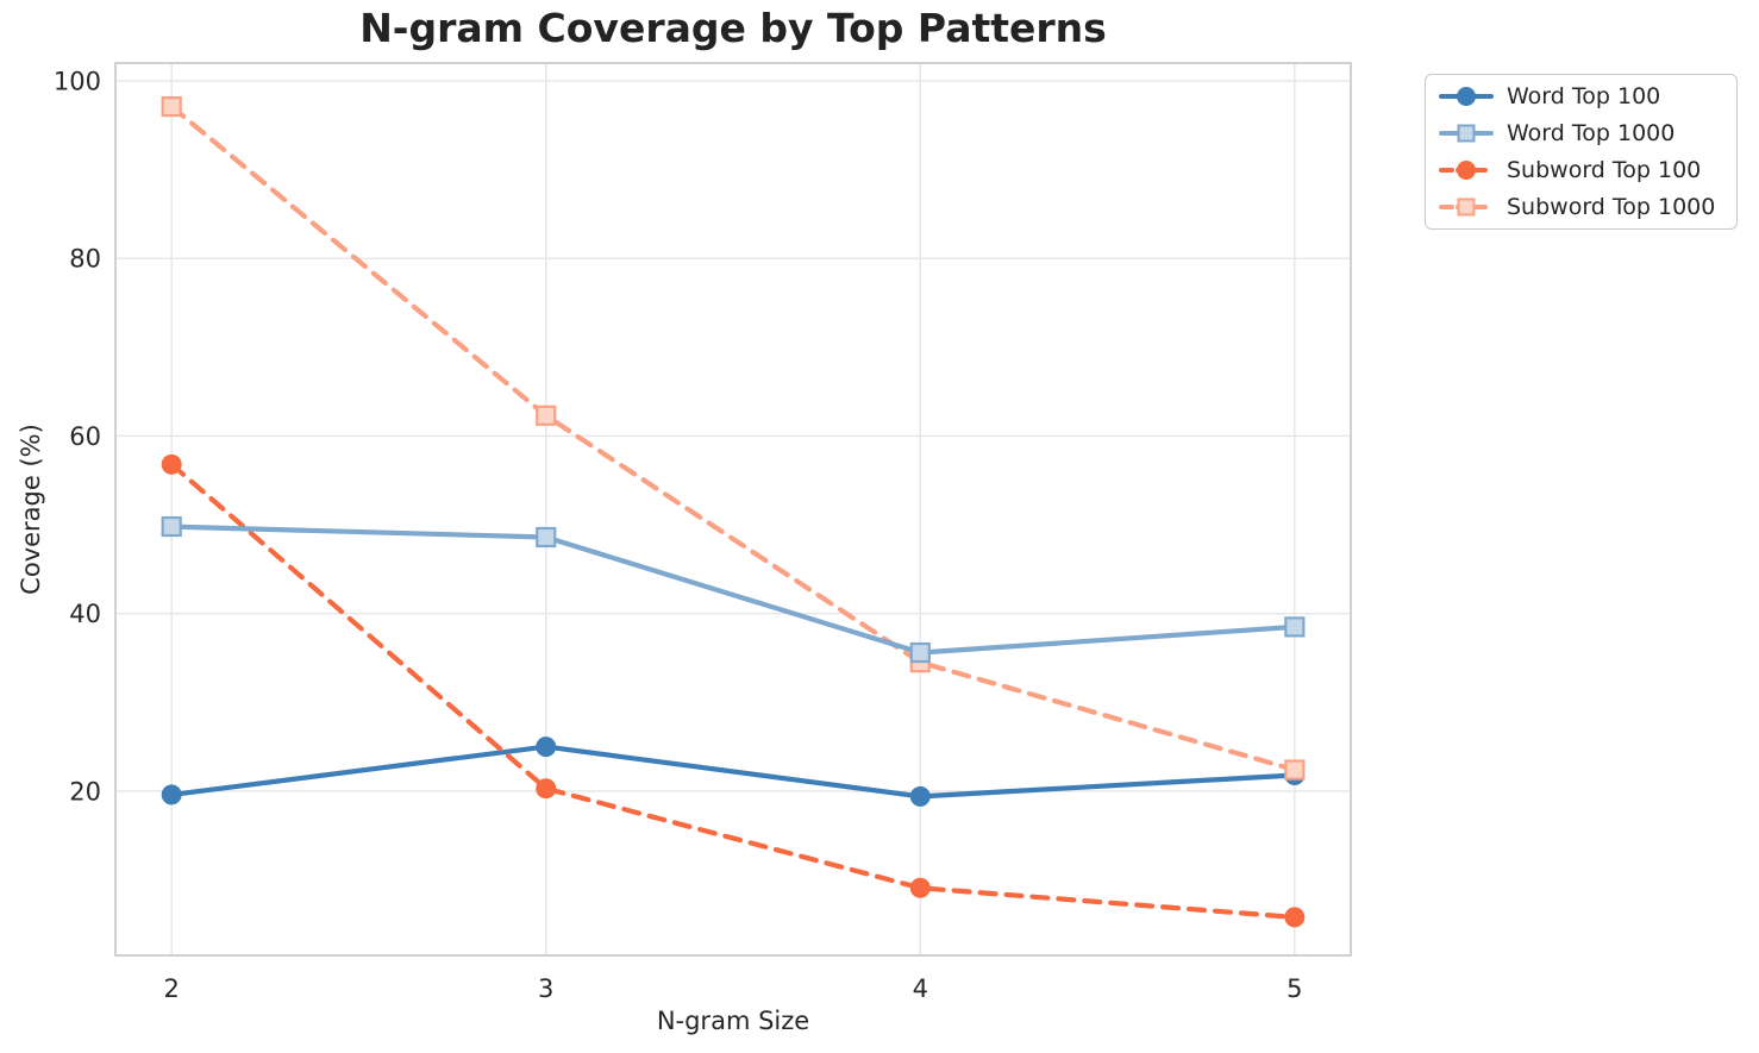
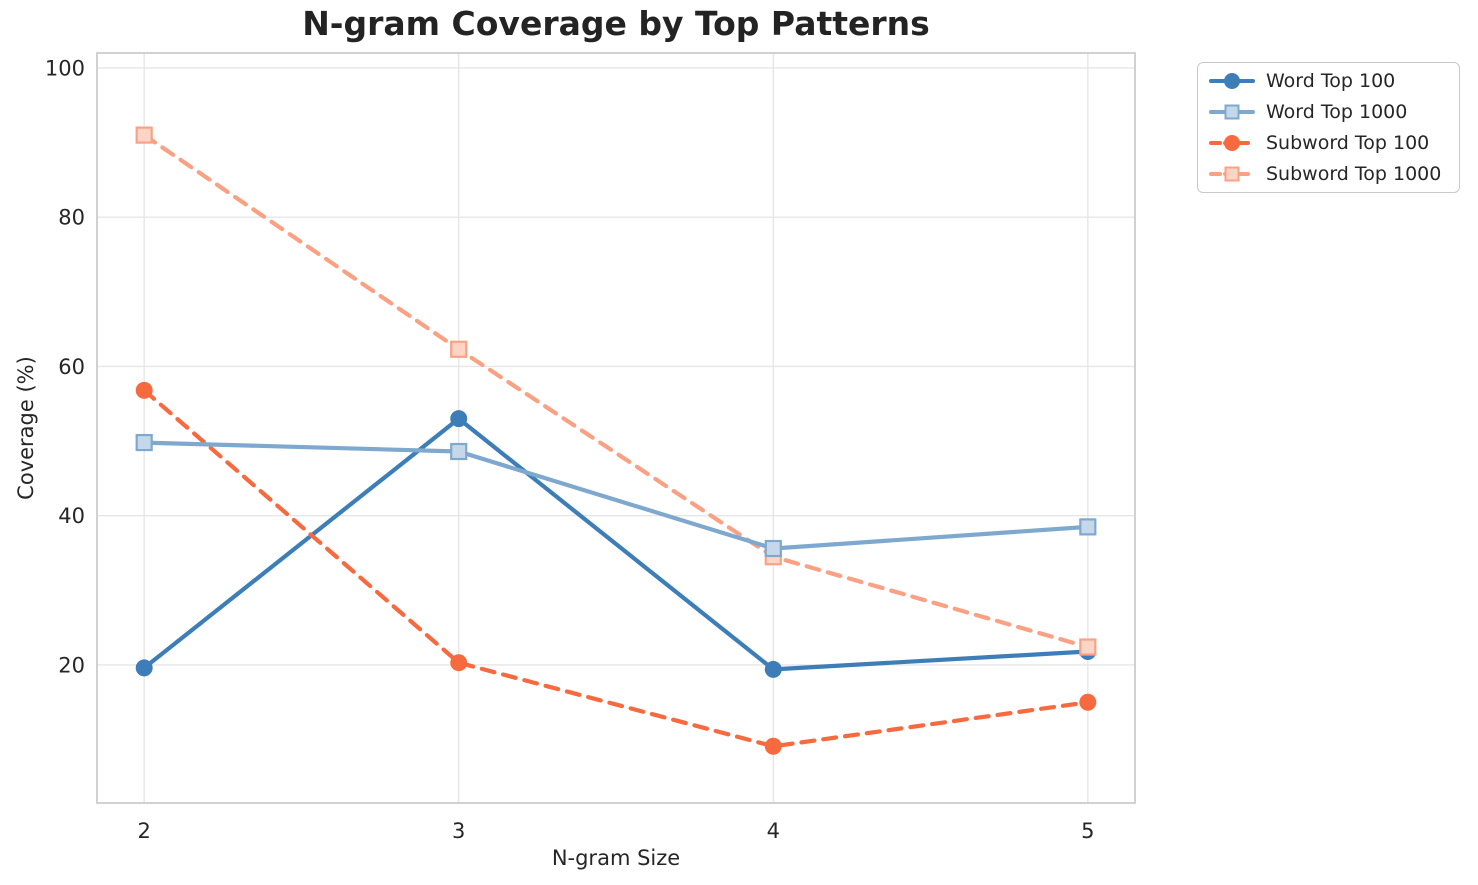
Subword Top 1000/2: 97 -> 91
Word Top 100/3: 25 -> 53
Subword Top 100/5: 6 -> 15
